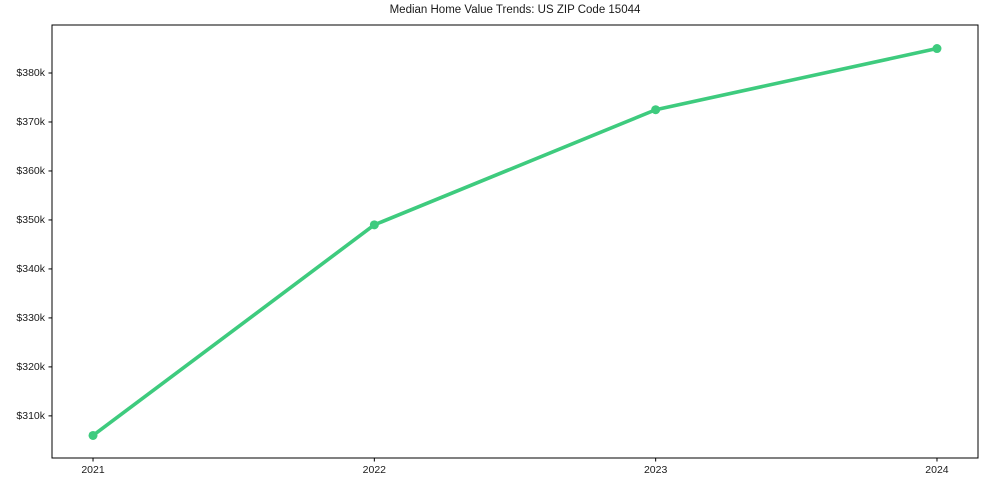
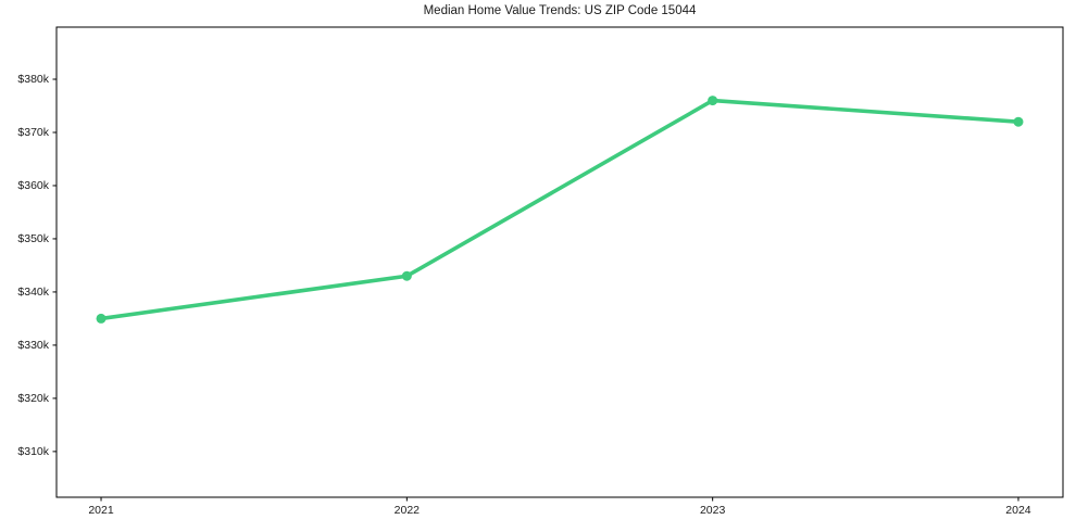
2021: $306k -> $335k
2022: $349k -> $343k
2023: $372k -> $376k
2024: $385k -> $372k
